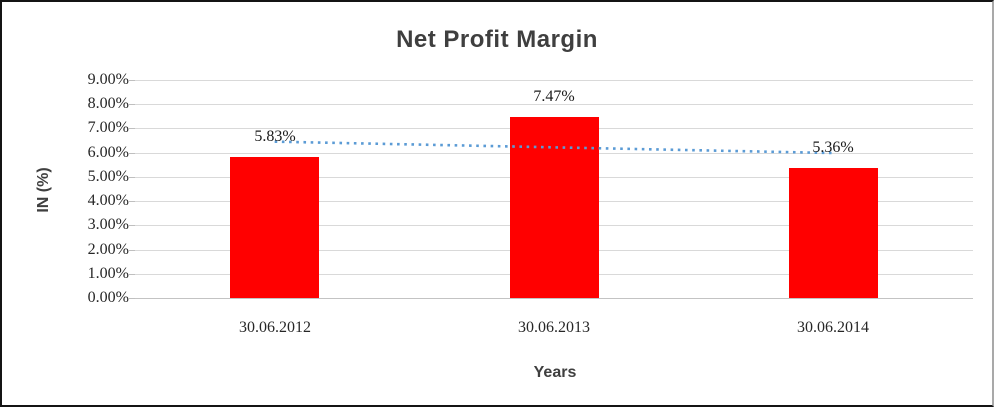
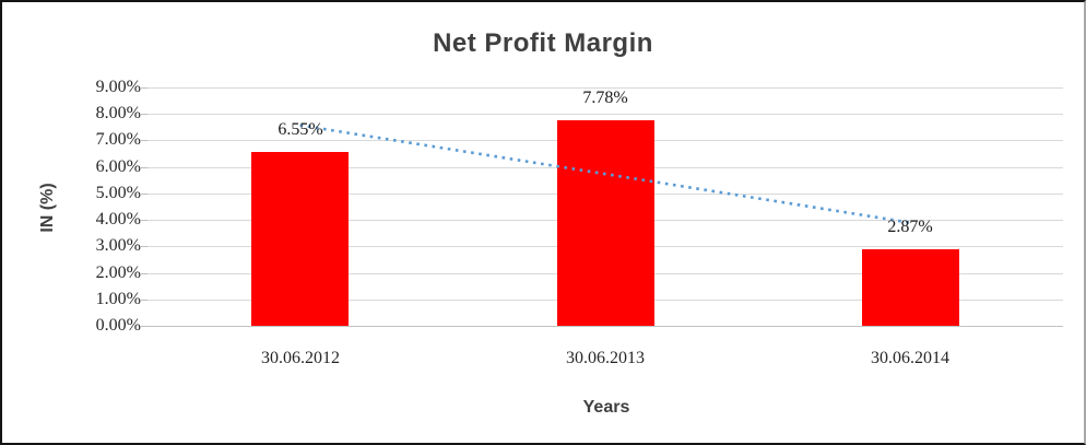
30.06.2012: 5.83% -> 6.55%
30.06.2013: 7.47% -> 7.78%
30.06.2014: 5.36% -> 2.87%
